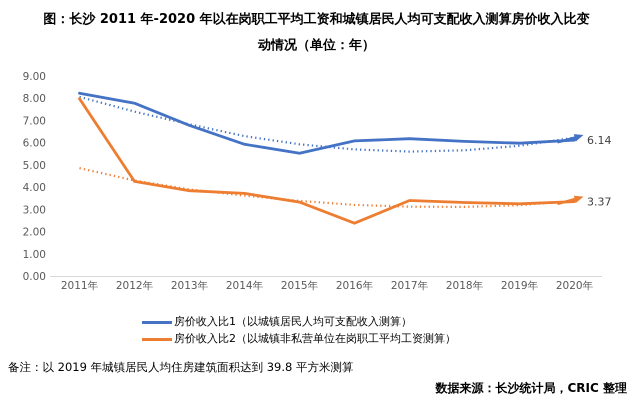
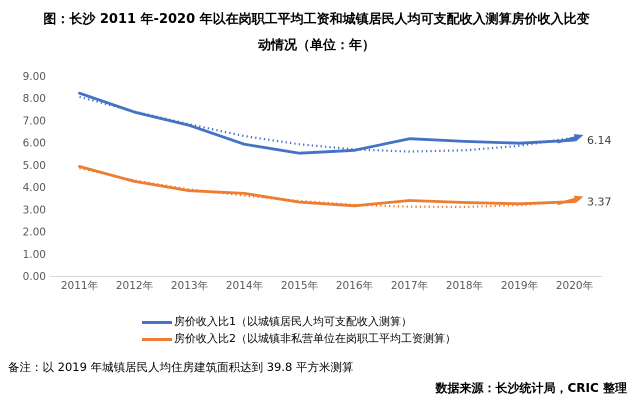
房价收入比2（以城镇非私营单位在岗职工平均工资测算）/2011年: 8.0 -> 5.0
房价收入比1（以城镇居民人均可支配收入测算）/2012年: 7.8 -> 7.4
房价收入比1（以城镇居民人均可支配收入测算）/2016年: 6.1 -> 5.7
房价收入比2（以城镇非私营单位在岗职工平均工资测算）/2016年: 2.4 -> 3.2
